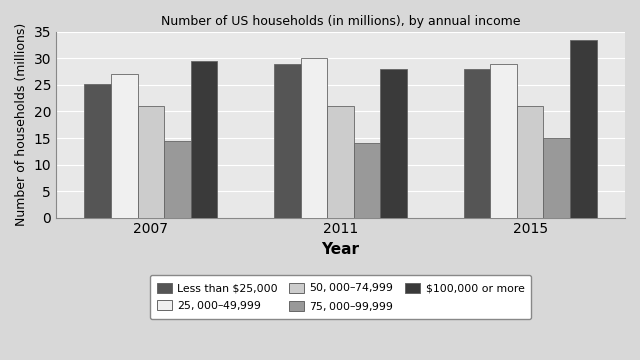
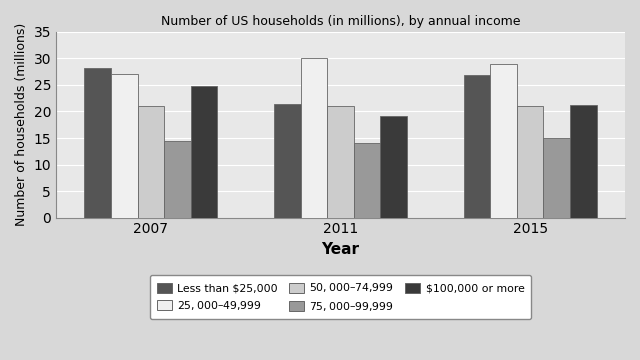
Less than $25,000/2007: 25.2 -> 28.2
$100,000 or more/2007: 29.5 -> 24.8
Less than $25,000/2011: 29.0 -> 21.4
$100,000 or more/2011: 28.0 -> 19.2
Less than $25,000/2015: 28.0 -> 26.8
$100,000 or more/2015: 33.5 -> 21.2
